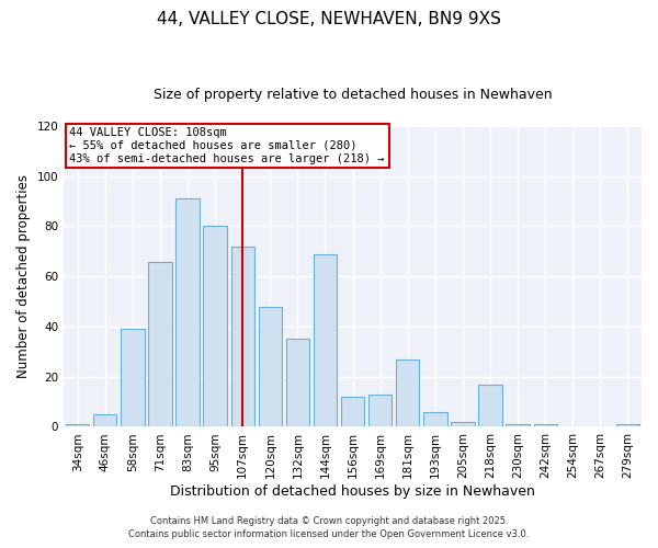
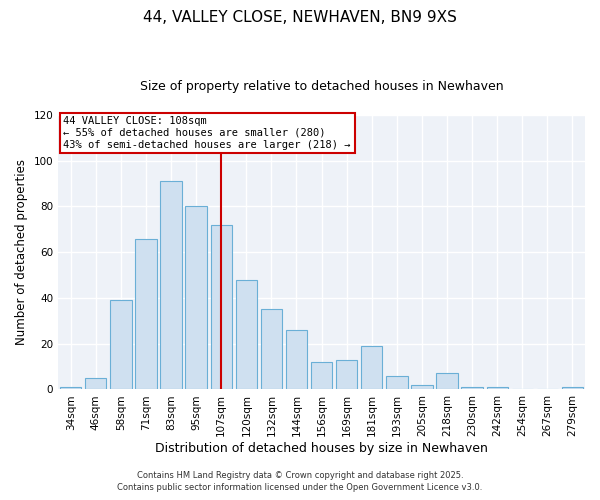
144sqm: 69 -> 26
181sqm: 27 -> 19
218sqm: 17 -> 7
